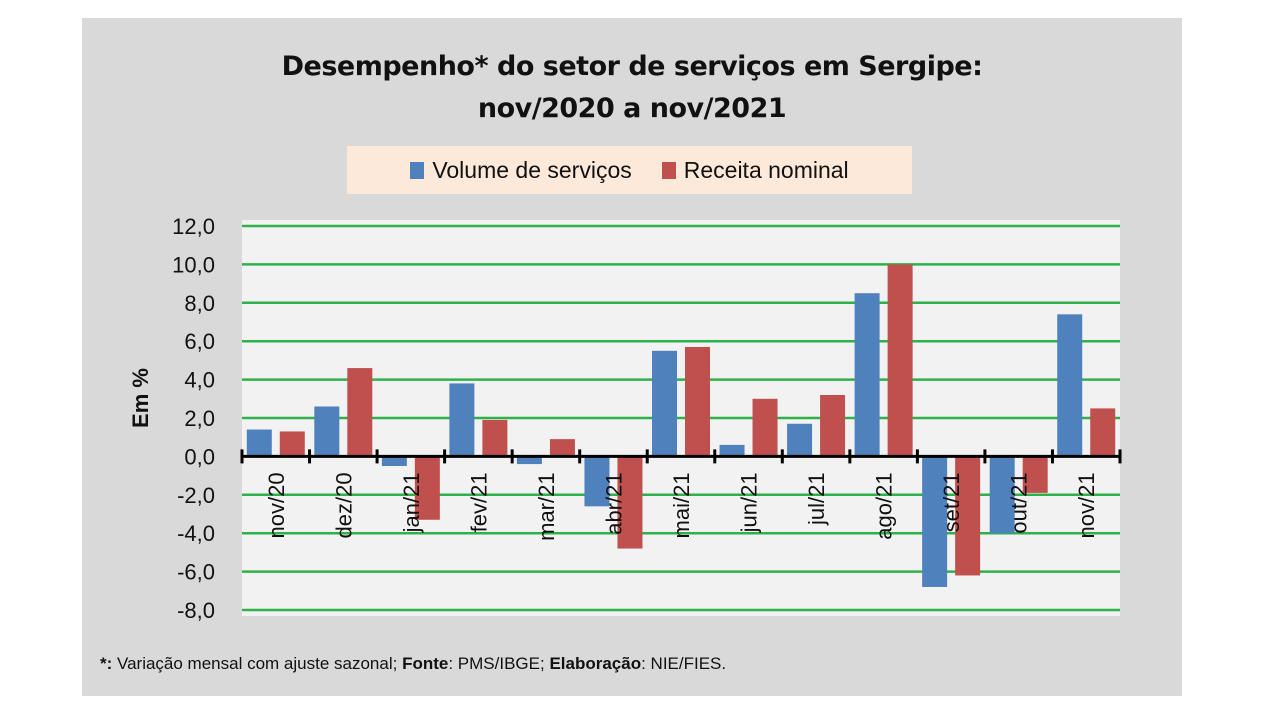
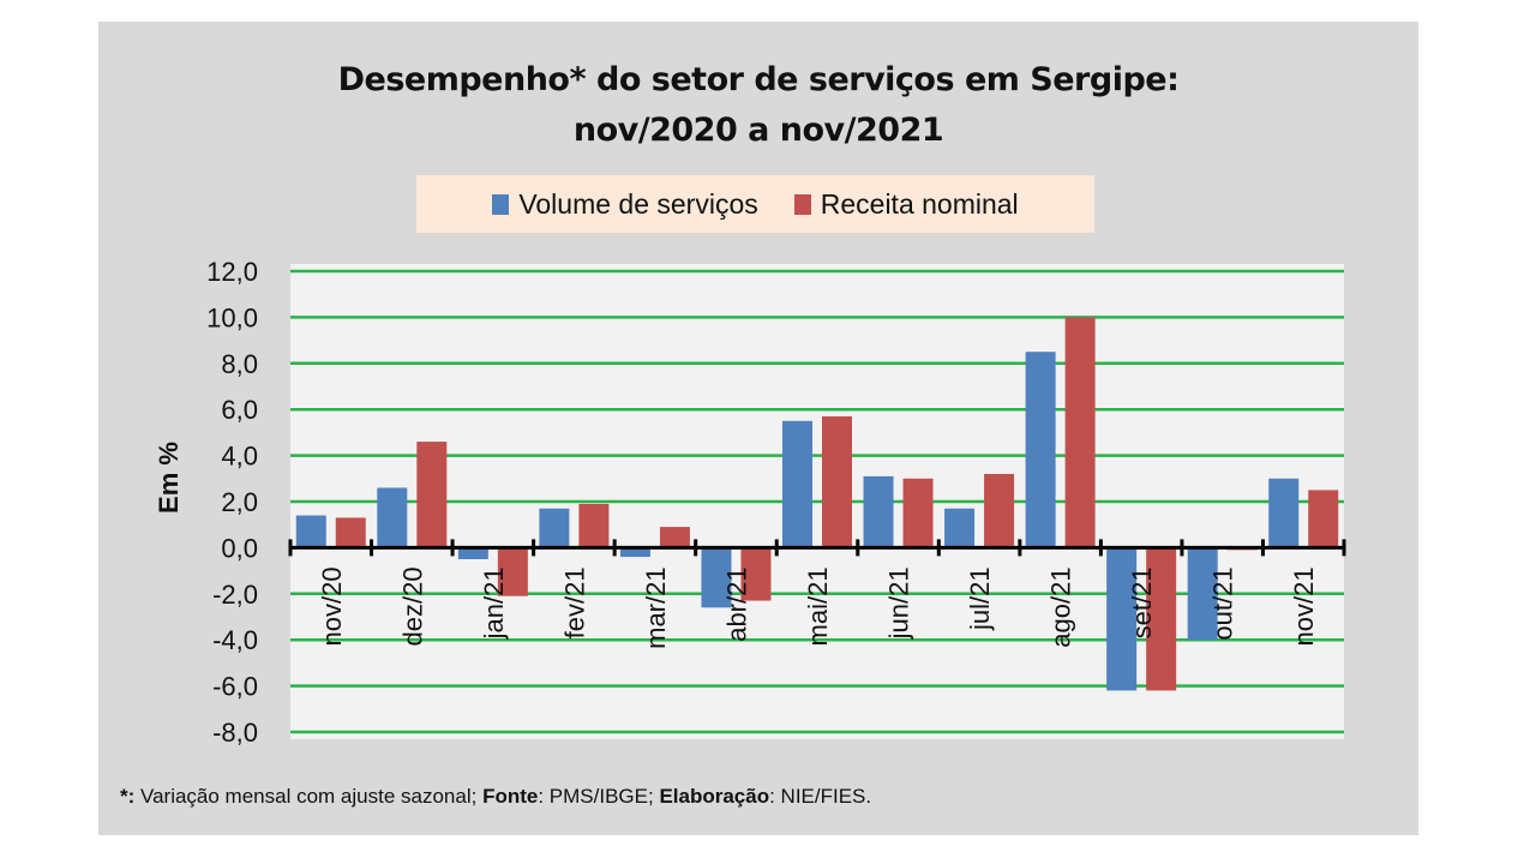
Receita nominal/jan/21: -3,3 -> -2,1
Volume de serviços/fev/21: 3,8 -> 1,7
Receita nominal/abr/21: -4,8 -> -2,3
Volume de serviços/jun/21: 0,6 -> 3,1
Volume de serviços/set/21: -6,8 -> -6,2
Receita nominal/out/21: -1,9 -> -0,1
Volume de serviços/nov/21: 7,4 -> 3,0
